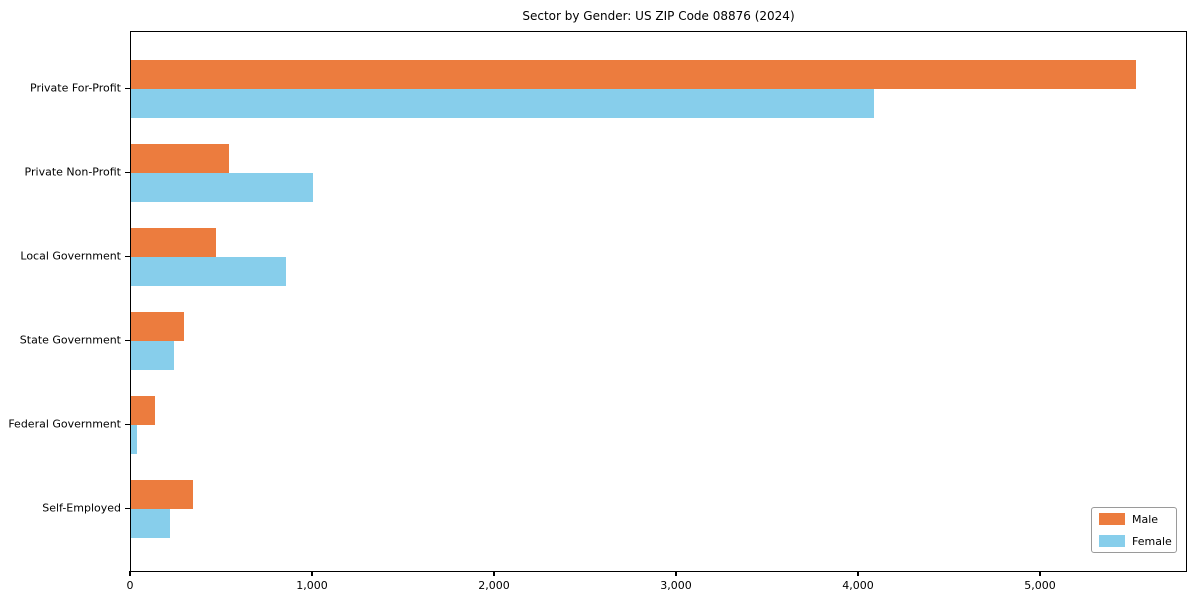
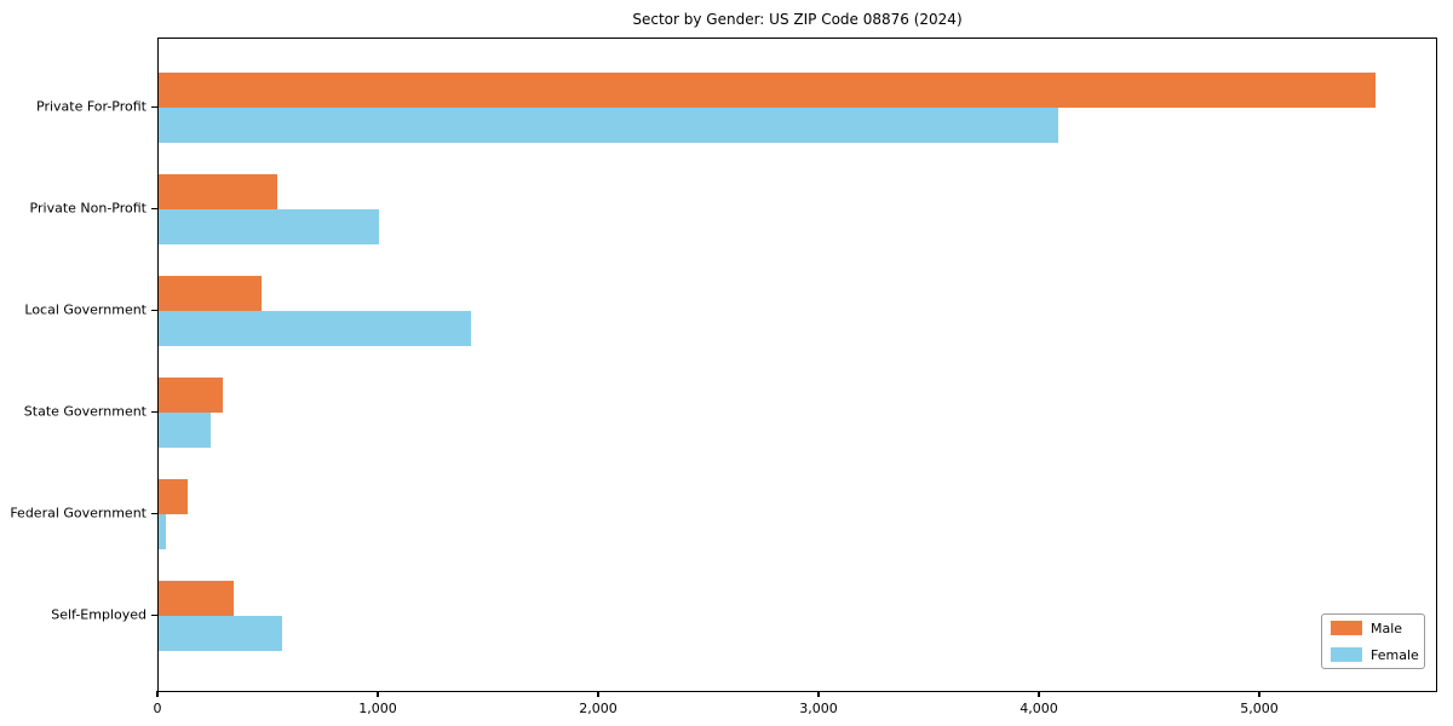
Female/Local Government: 850 -> 1420
Female/Self-Employed: 220 -> 560
